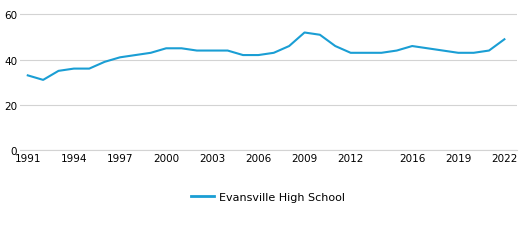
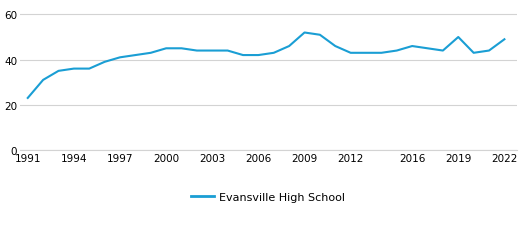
1991: 33 -> 23
2019: 43 -> 50
